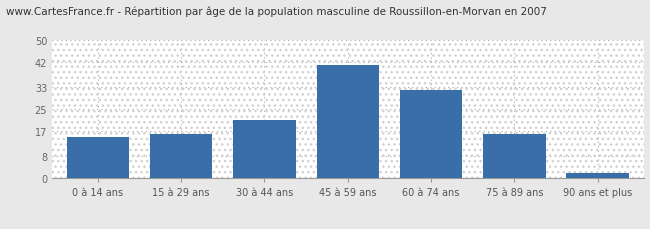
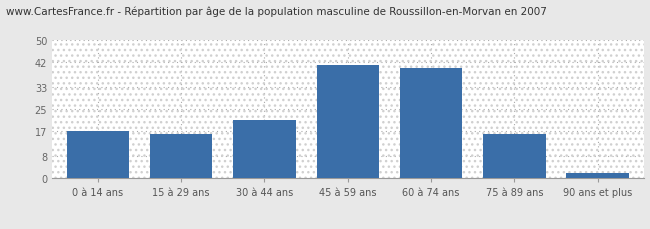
0 à 14 ans: 15 -> 17
60 à 74 ans: 32 -> 40
